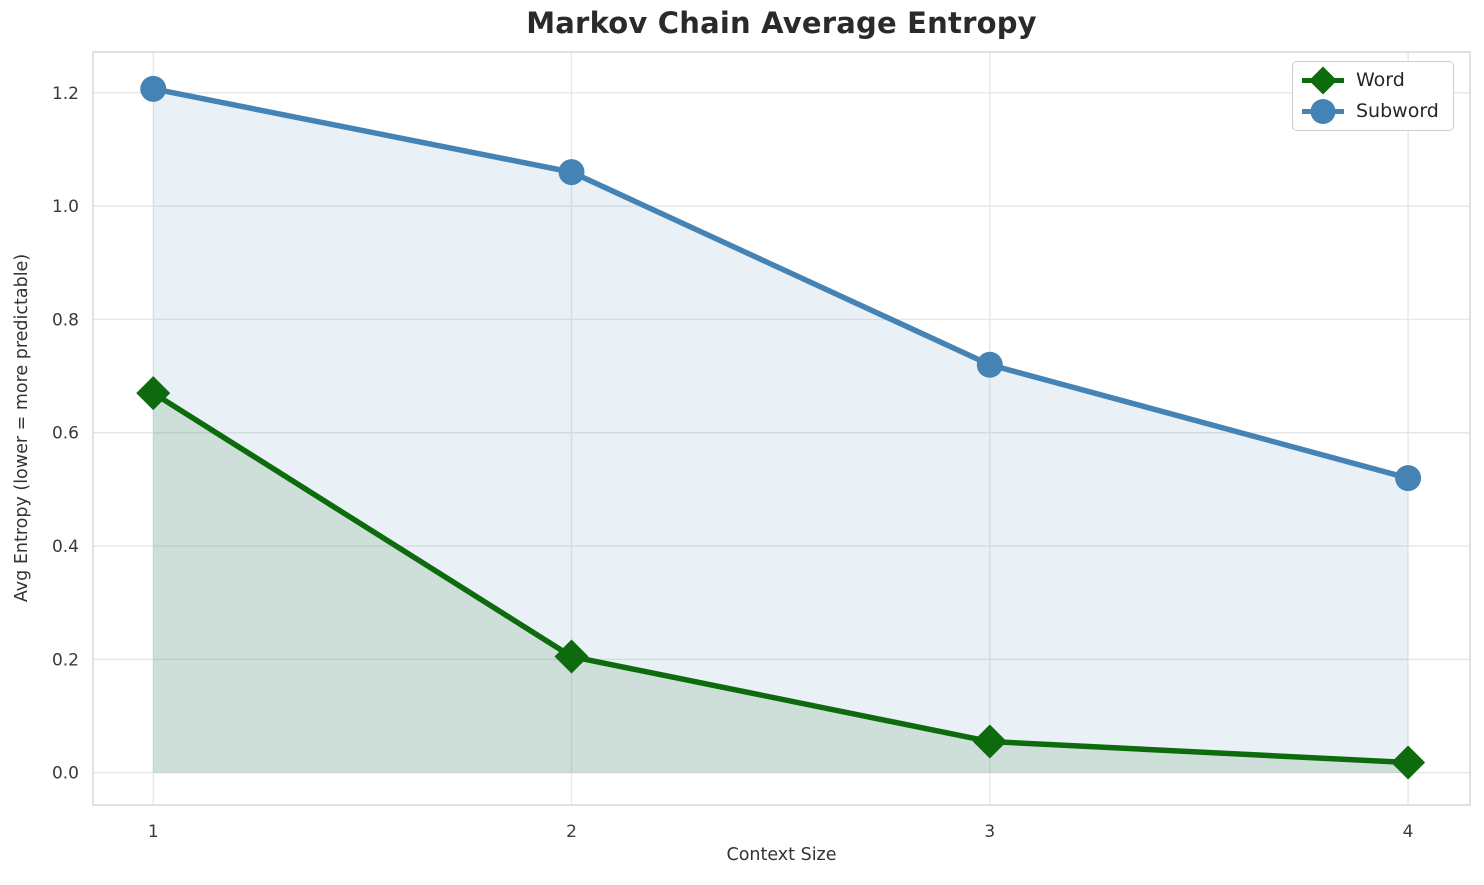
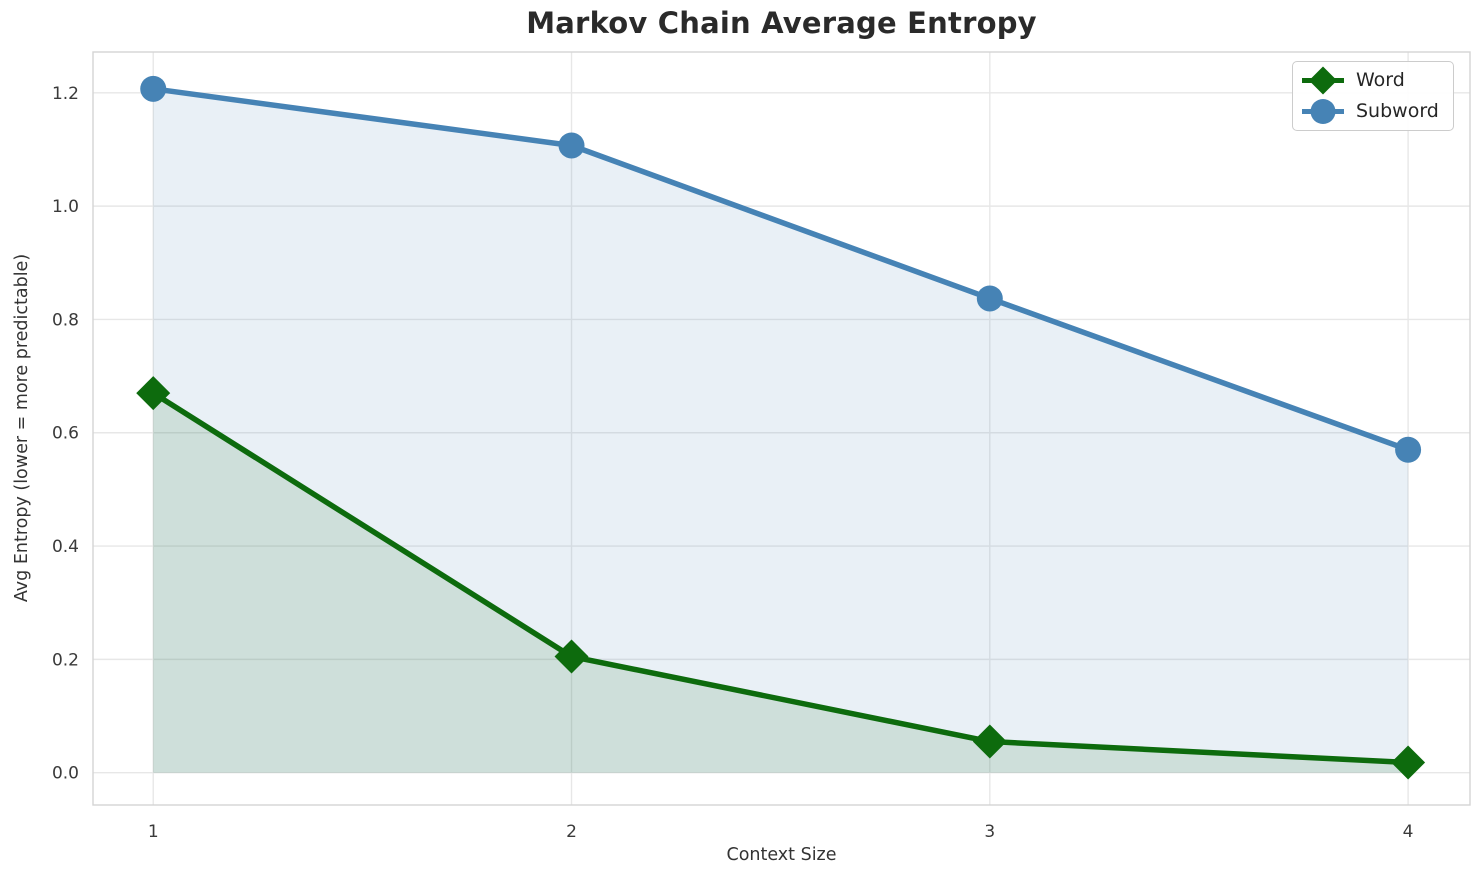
Subword/2: 1.06 -> 1.11
Subword/3: 0.72 -> 0.84
Subword/4: 0.52 -> 0.57
